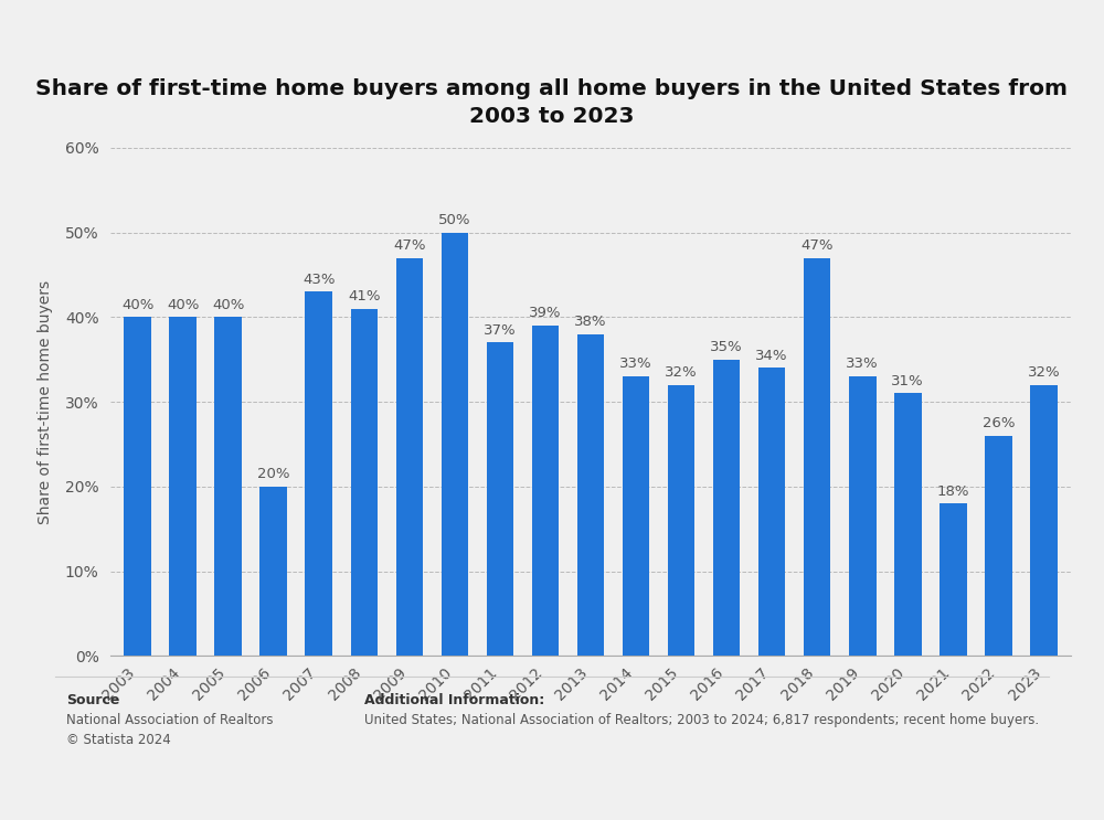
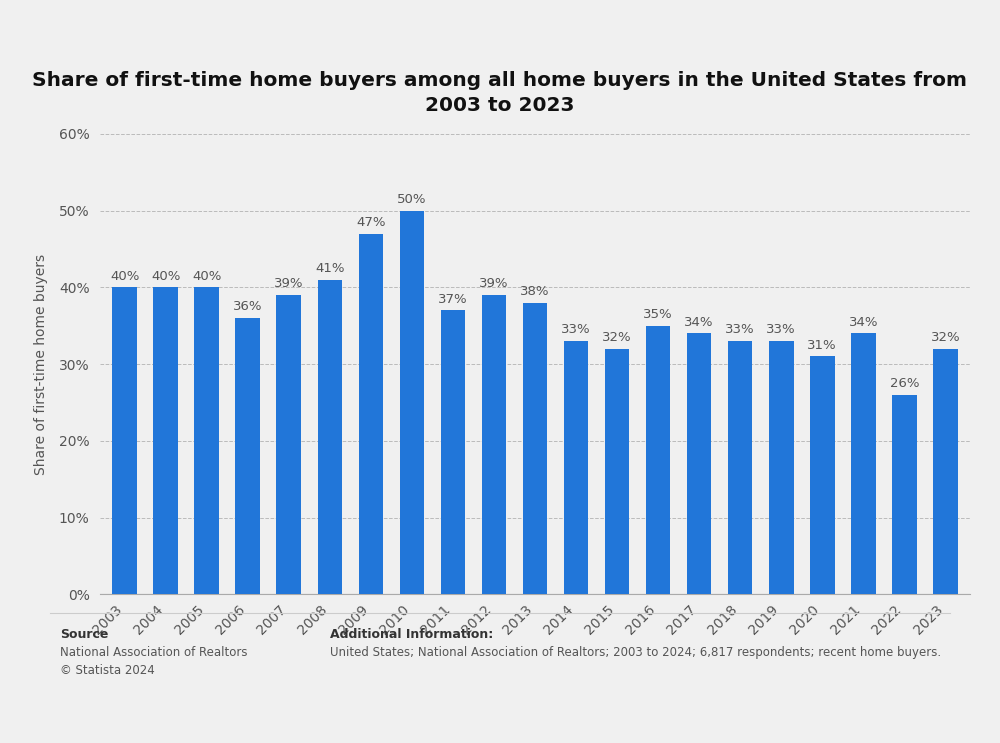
2006: 20% -> 36%
2007: 43% -> 39%
2018: 47% -> 33%
2021: 18% -> 34%
